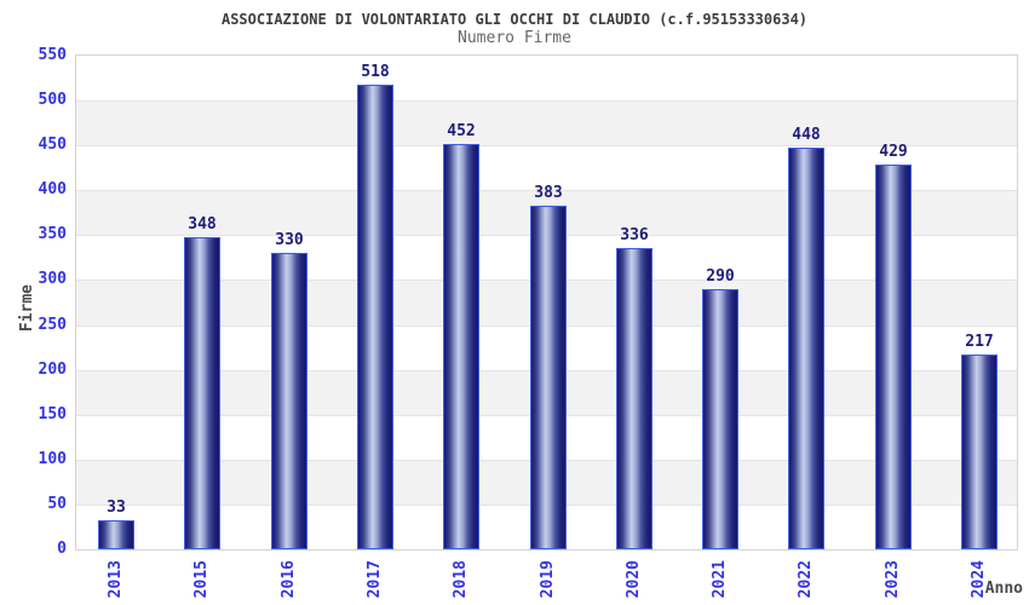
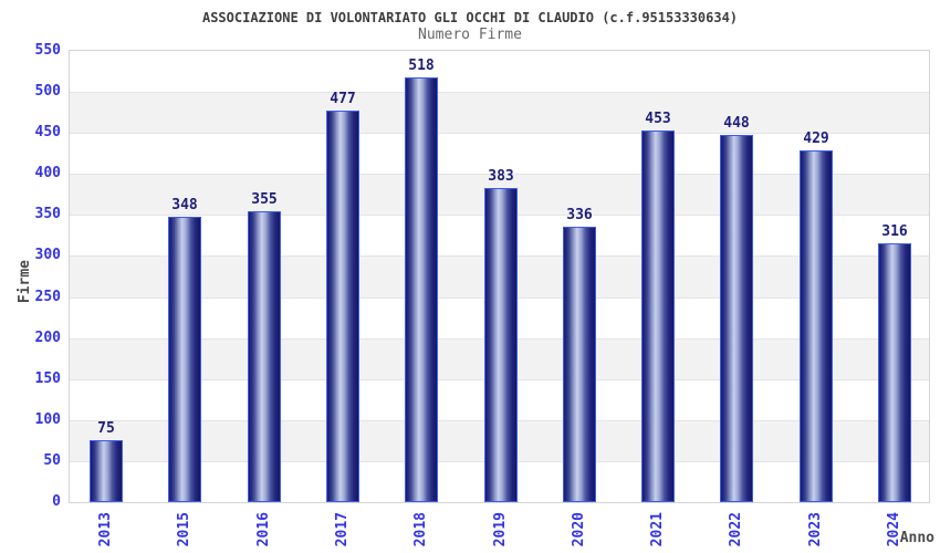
2013: 33 -> 75
2016: 330 -> 355
2017: 518 -> 477
2018: 452 -> 518
2021: 290 -> 453
2024: 217 -> 316
